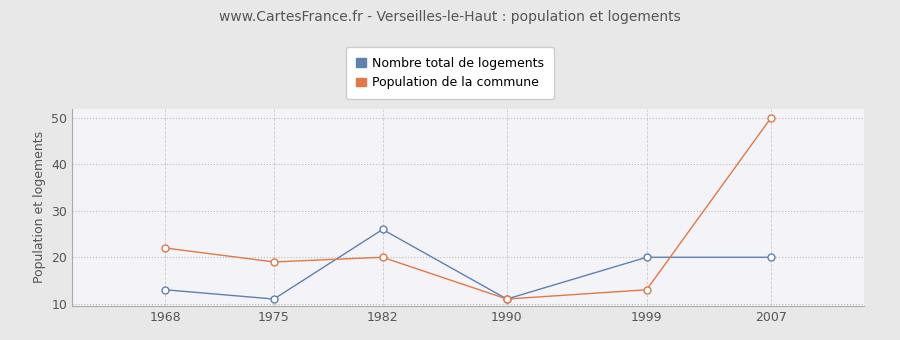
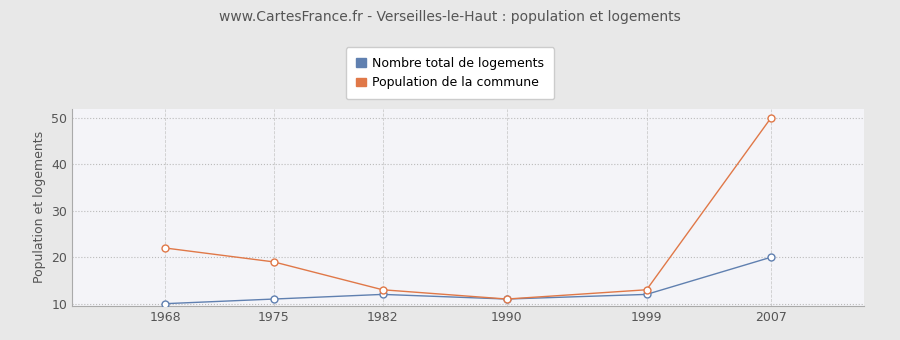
Nombre total de logements/1968: 13 -> 10
Nombre total de logements/1982: 26 -> 12
Population de la commune/1982: 20 -> 13
Nombre total de logements/1999: 20 -> 12
